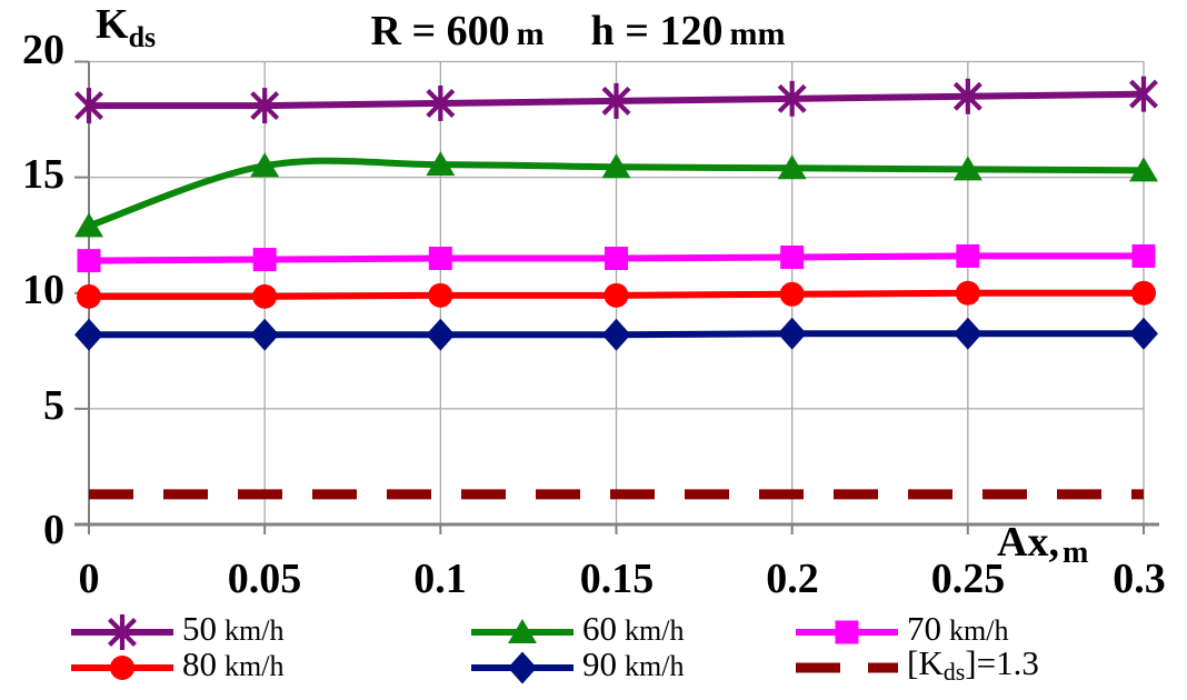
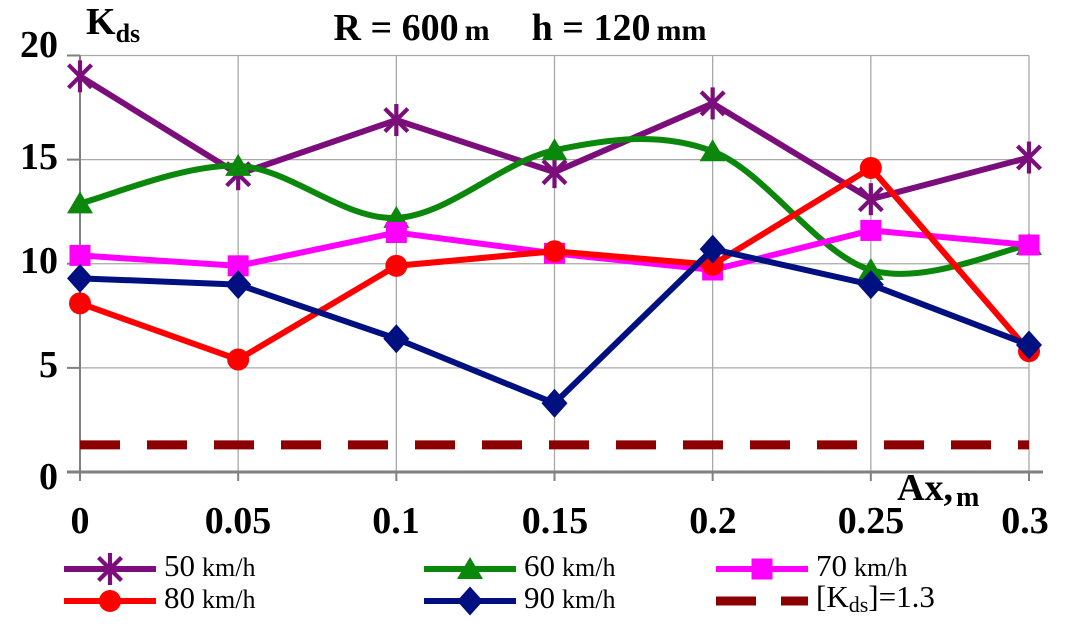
50 km/h/0: 18.1 -> 19.0
70 km/h/0: 11.4 -> 10.4
80 km/h/0: 9.8 -> 8.1
90 km/h/0: 8.2 -> 9.3
50 km/h/0.05: 18.1 -> 14.3
60 km/h/0.05: 15.5 -> 14.7
70 km/h/0.05: 11.4 -> 9.9
80 km/h/0.05: 9.8 -> 5.4
90 km/h/0.05: 8.2 -> 9.0
50 km/h/0.1: 18.2 -> 16.9
60 km/h/0.1: 15.6 -> 12.2
90 km/h/0.1: 8.2 -> 6.4
50 km/h/0.15: 18.3 -> 14.4
70 km/h/0.15: 11.5 -> 10.5
80 km/h/0.15: 9.9 -> 10.6
90 km/h/0.15: 8.2 -> 3.3
50 km/h/0.2: 18.4 -> 17.7
70 km/h/0.2: 11.6 -> 9.7
90 km/h/0.2: 8.2 -> 10.7
50 km/h/0.25: 18.5 -> 13.1
60 km/h/0.25: 15.3 -> 9.7
80 km/h/0.25: 10.0 -> 14.6
90 km/h/0.25: 8.2 -> 9.0
50 km/h/0.3: 18.6 -> 15.1
60 km/h/0.3: 15.3 -> 10.9
70 km/h/0.3: 11.6 -> 10.9
80 km/h/0.3: 10.0 -> 5.8
90 km/h/0.3: 8.2 -> 6.1
